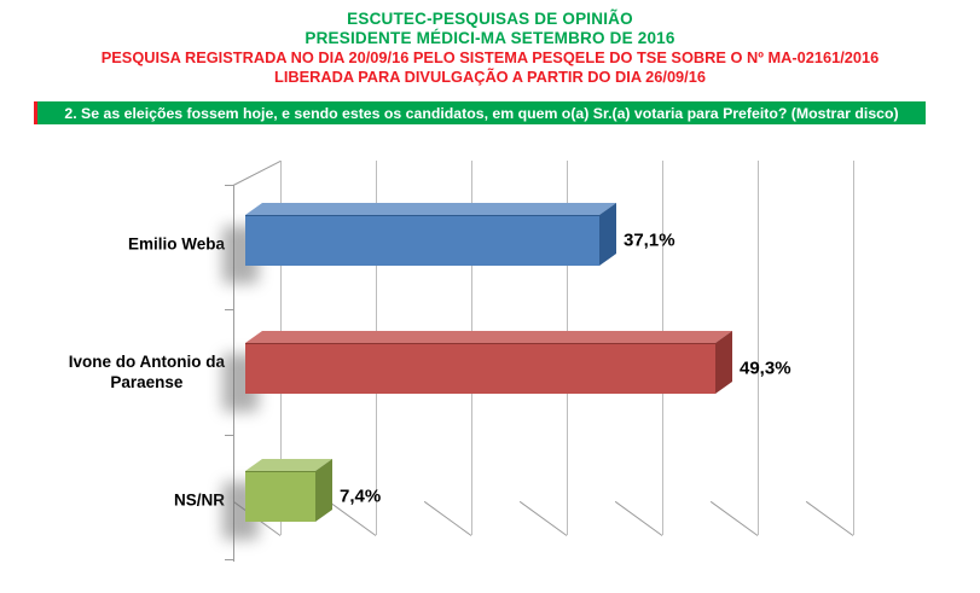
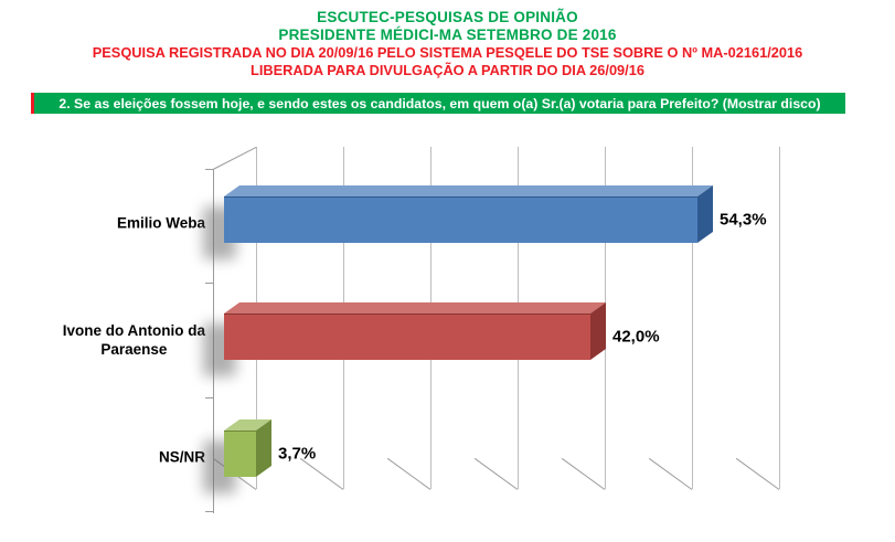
Emilio Weba: 37,1% -> 54,3%
Ivone do Antonio da Paraense: 49,3% -> 42,0%
NS/NR: 7,4% -> 3,7%
